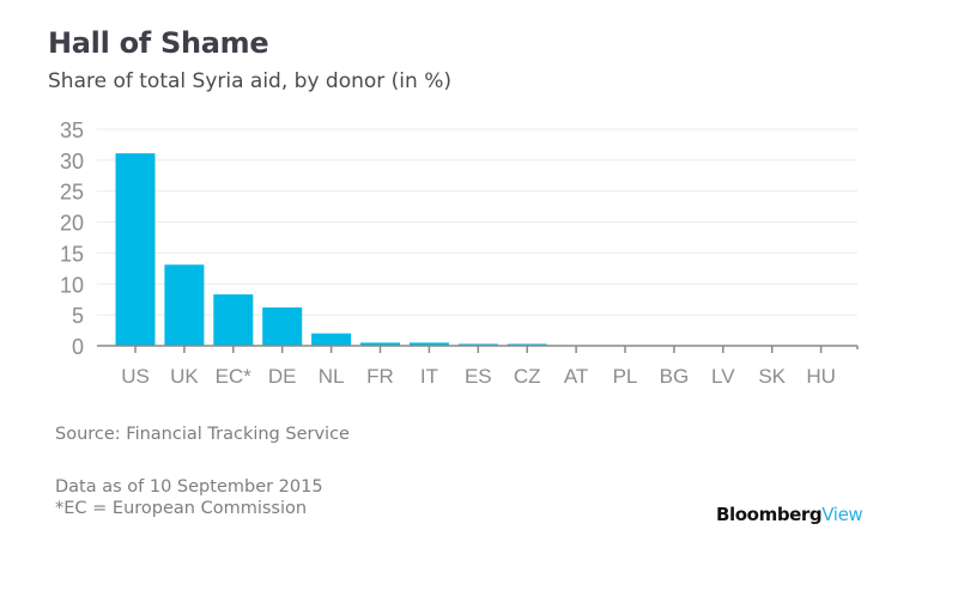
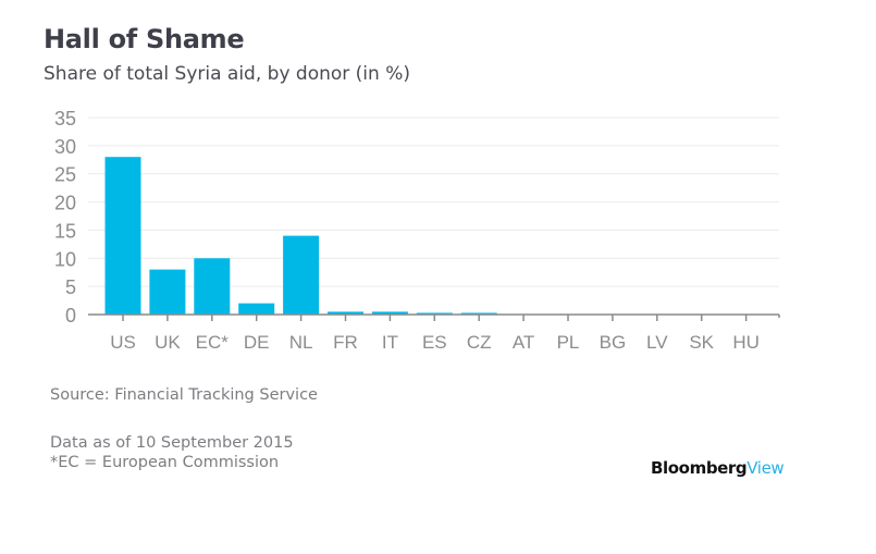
US: 31 -> 28
UK: 13 -> 8
EC*: 8 -> 10
DE: 6 -> 2
NL: 2 -> 14
